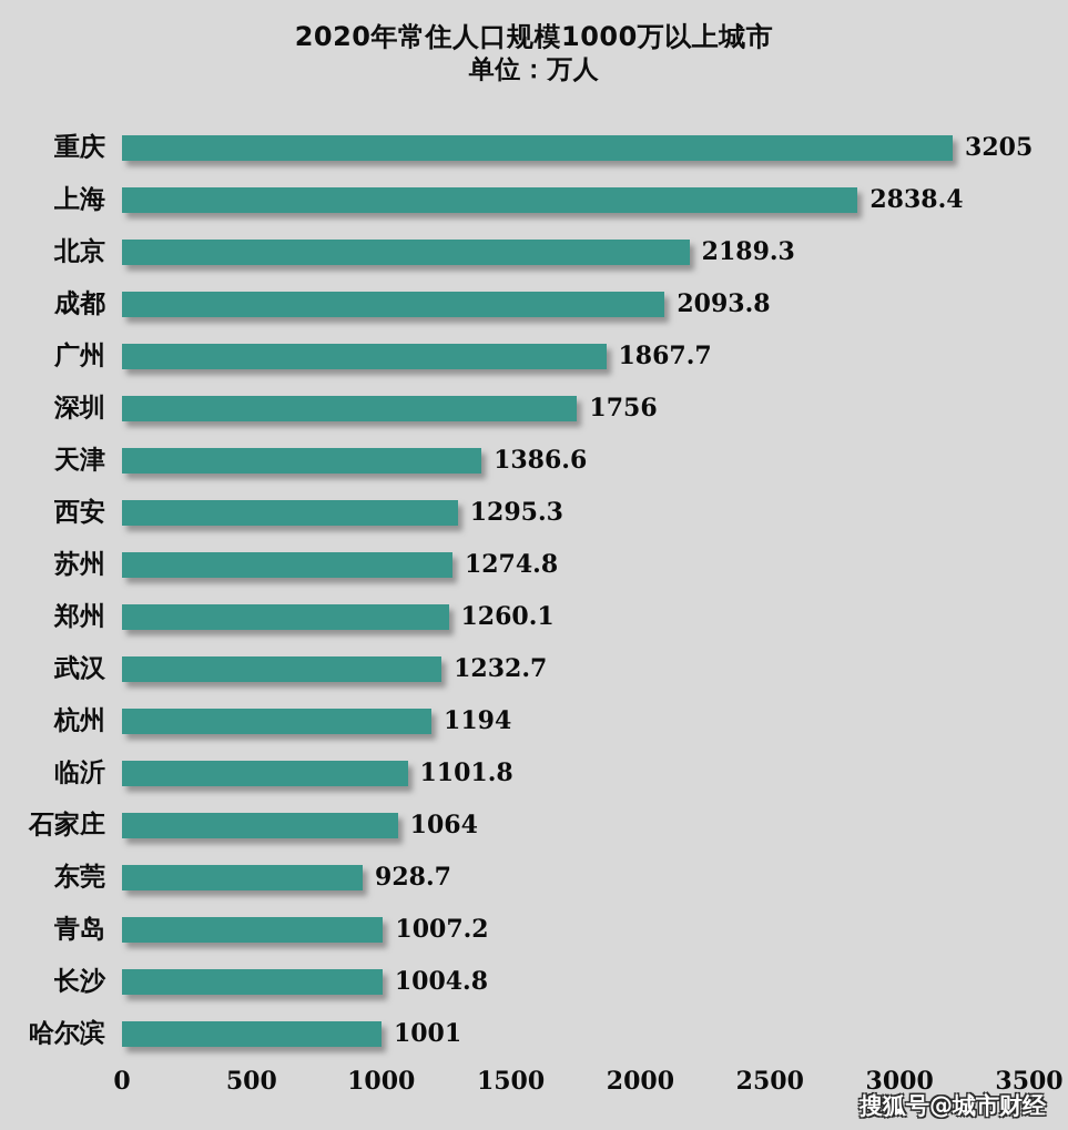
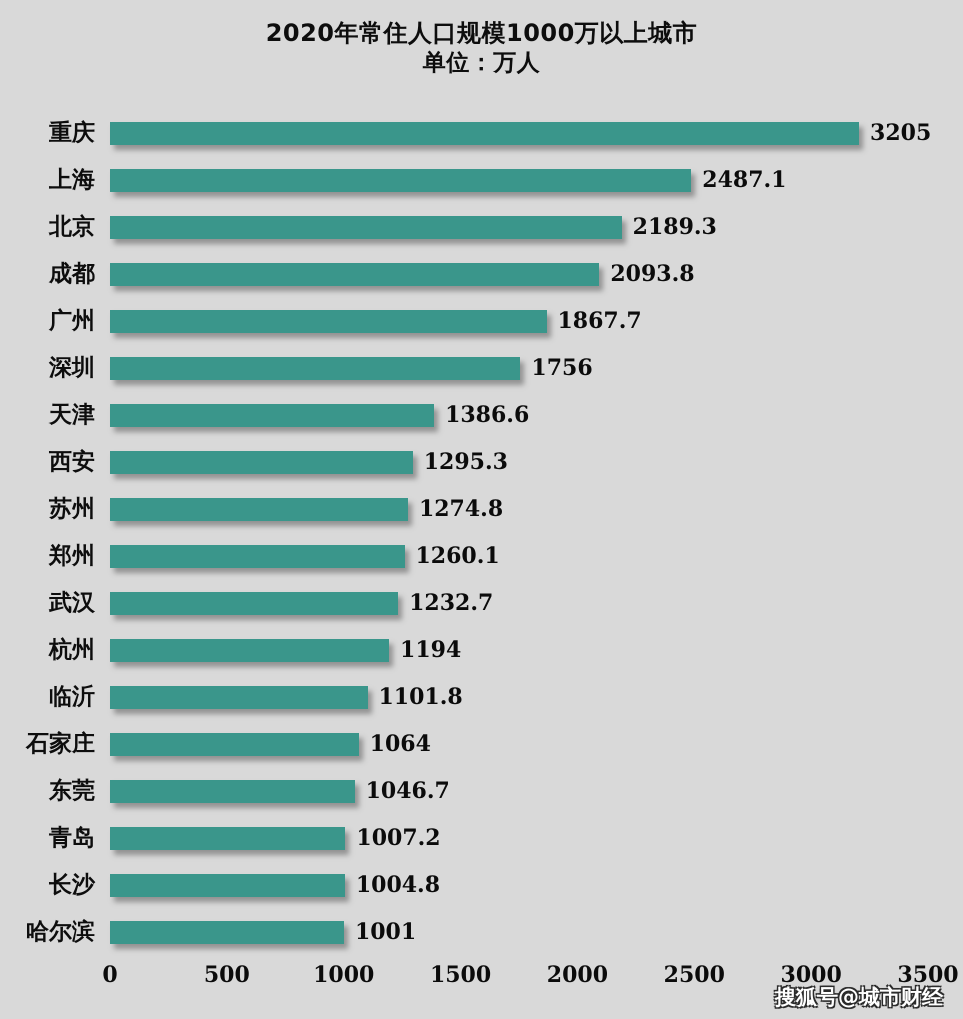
上海: 2838.4 -> 2487.1
东莞: 928.7 -> 1046.7
